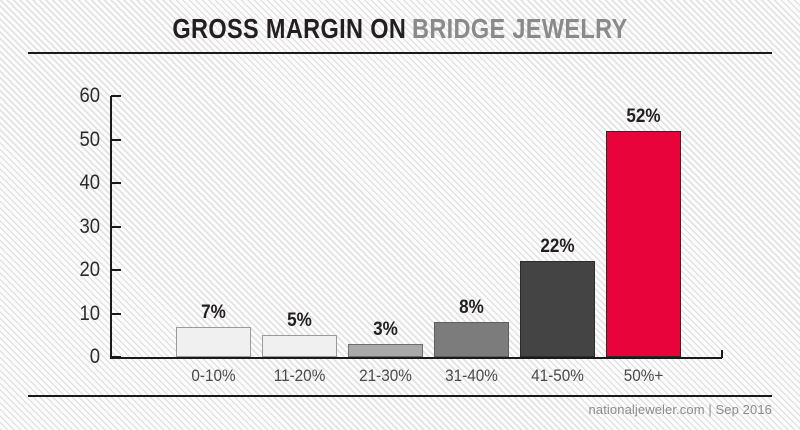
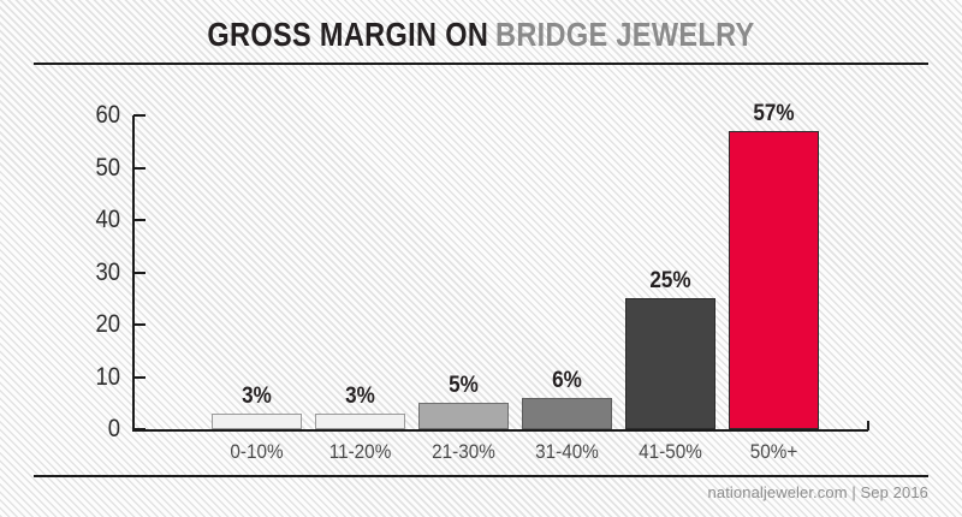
0-10%: 7% -> 3%
11-20%: 5% -> 3%
21-30%: 3% -> 5%
31-40%: 8% -> 6%
41-50%: 22% -> 25%
50%+: 52% -> 57%
